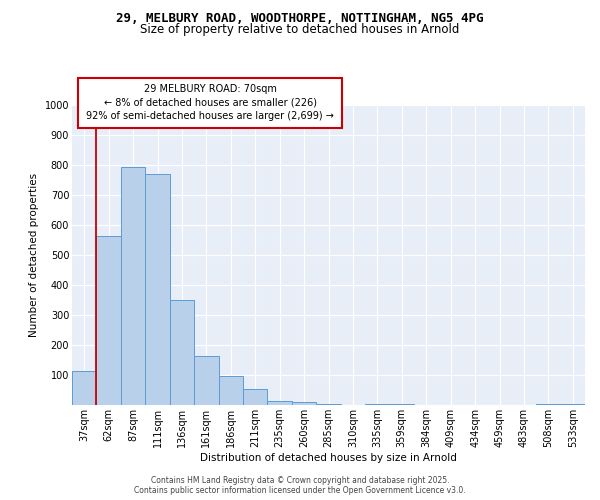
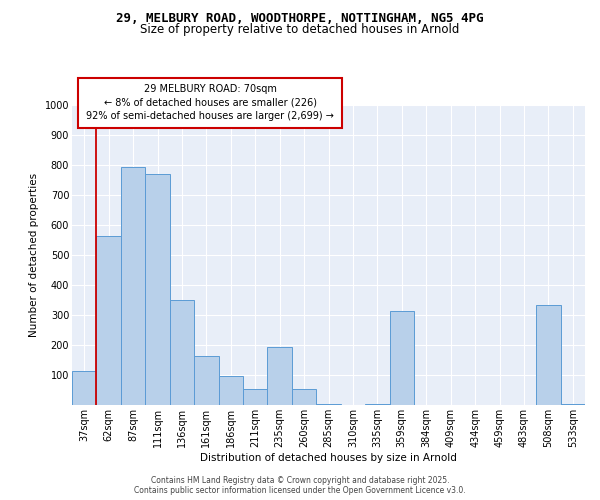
235sqm: 15 -> 195
260sqm: 10 -> 55
359sqm: 5 -> 315
508sqm: 5 -> 335
